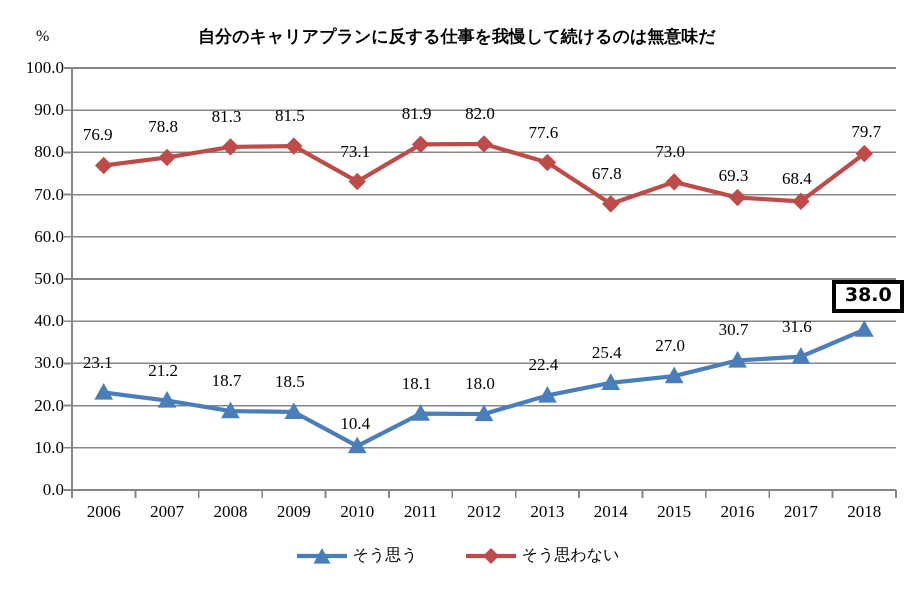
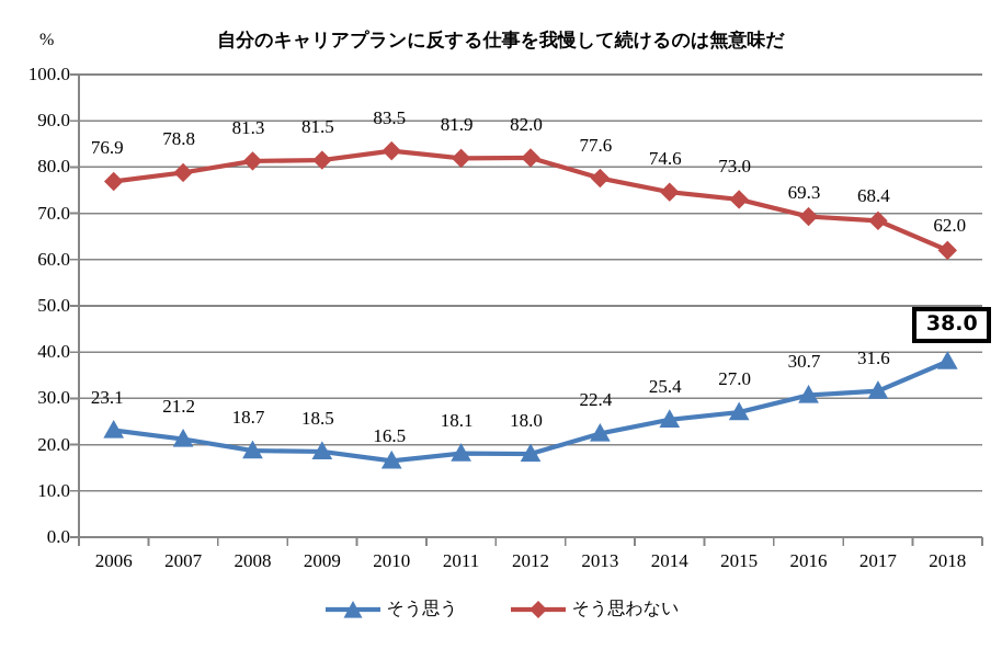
そう思う/2010: 10.4 -> 16.5
そう思わない/2010: 73.1 -> 83.5
そう思わない/2014: 67.8 -> 74.6
そう思わない/2018: 79.7 -> 62.0
